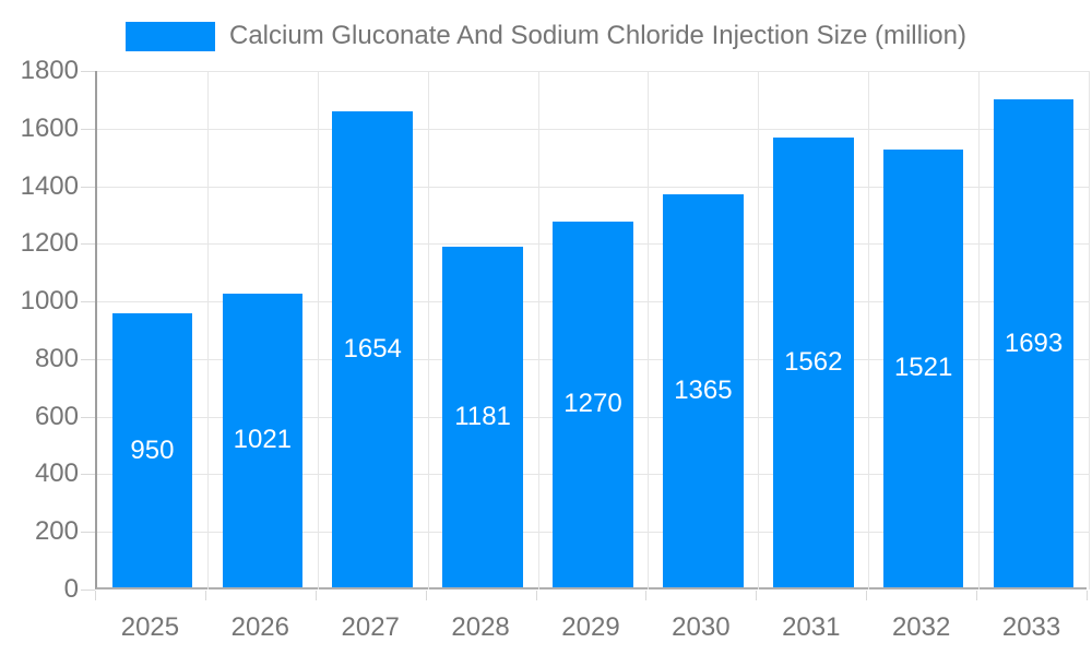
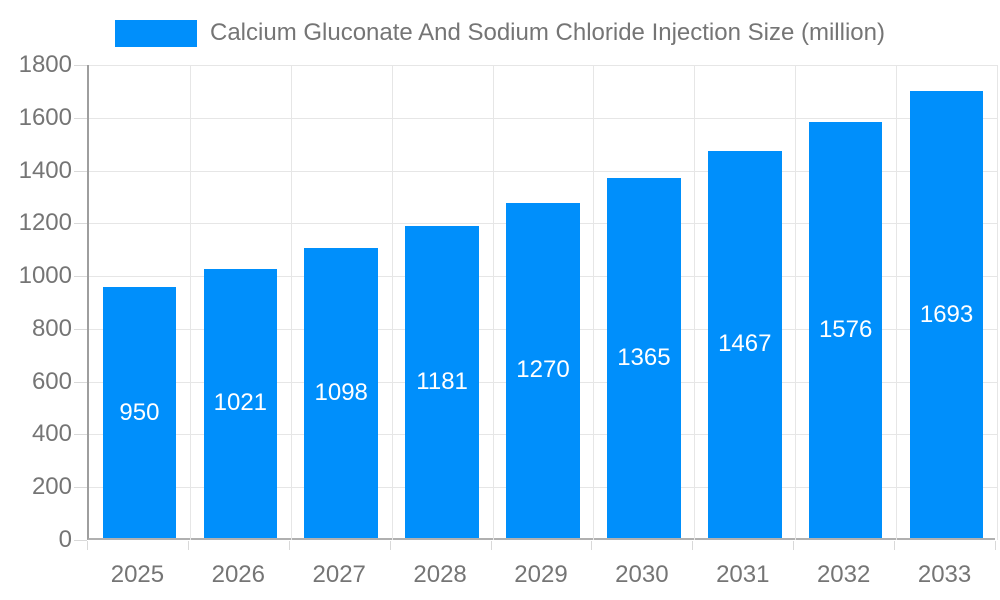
2027: 1654 -> 1098
2031: 1562 -> 1467
2032: 1521 -> 1576
